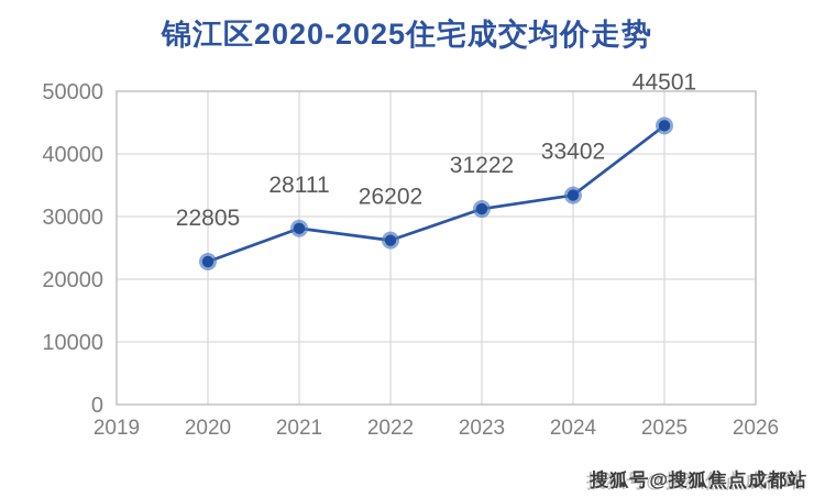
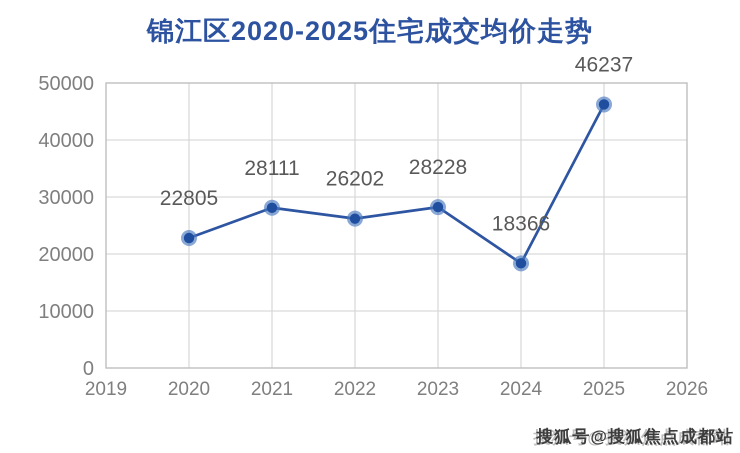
2023: 31222 -> 28228
2024: 33402 -> 18366
2025: 44501 -> 46237
